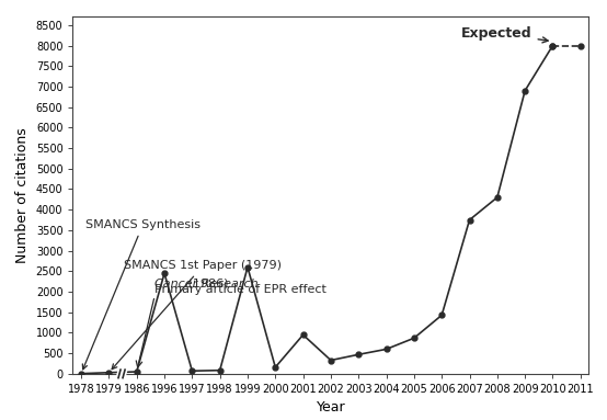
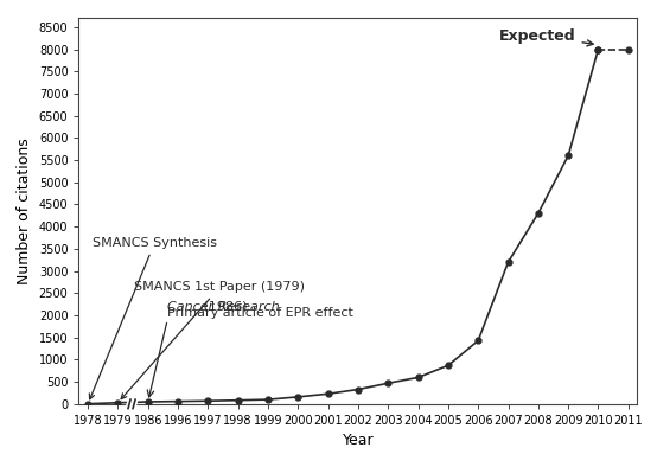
1996: 2450 -> 60
1999: 2600 -> 100
2001: 950 -> 230
2007: 3750 -> 3200
2009: 6900 -> 5600
